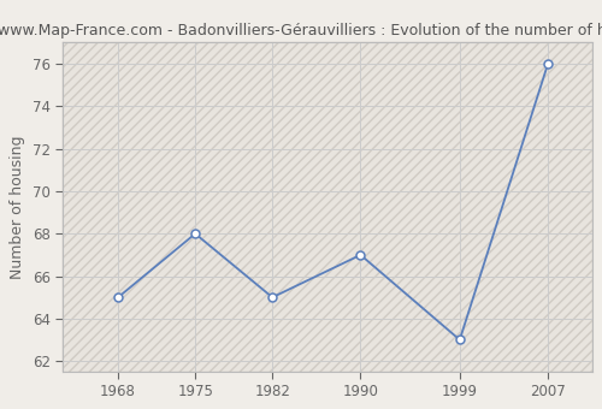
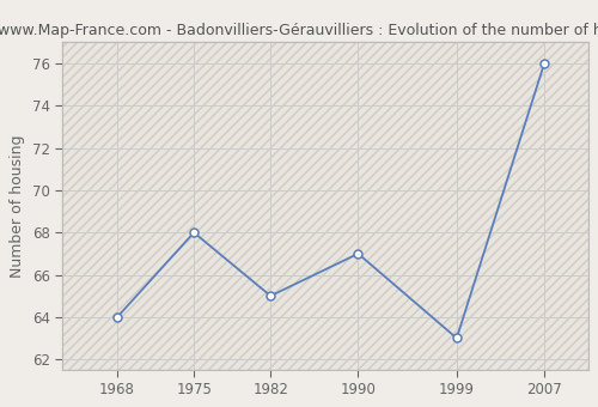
1968: 65 -> 64
